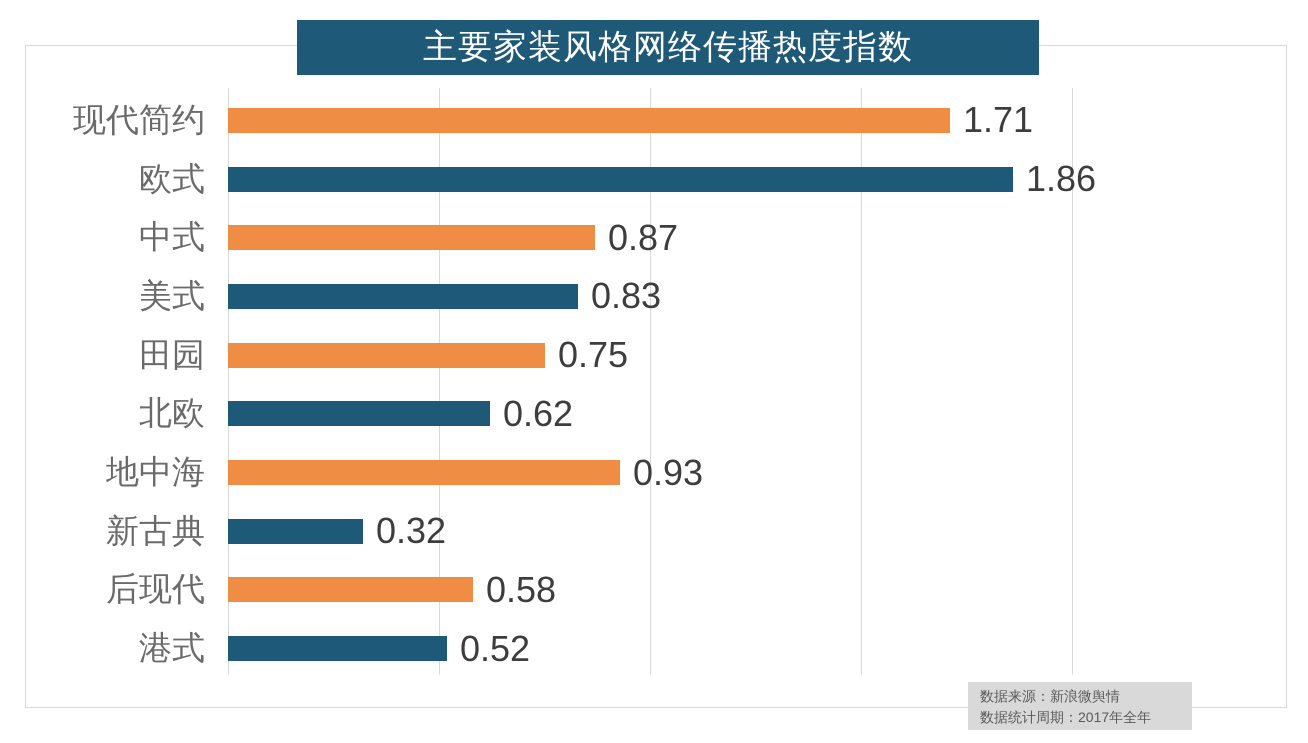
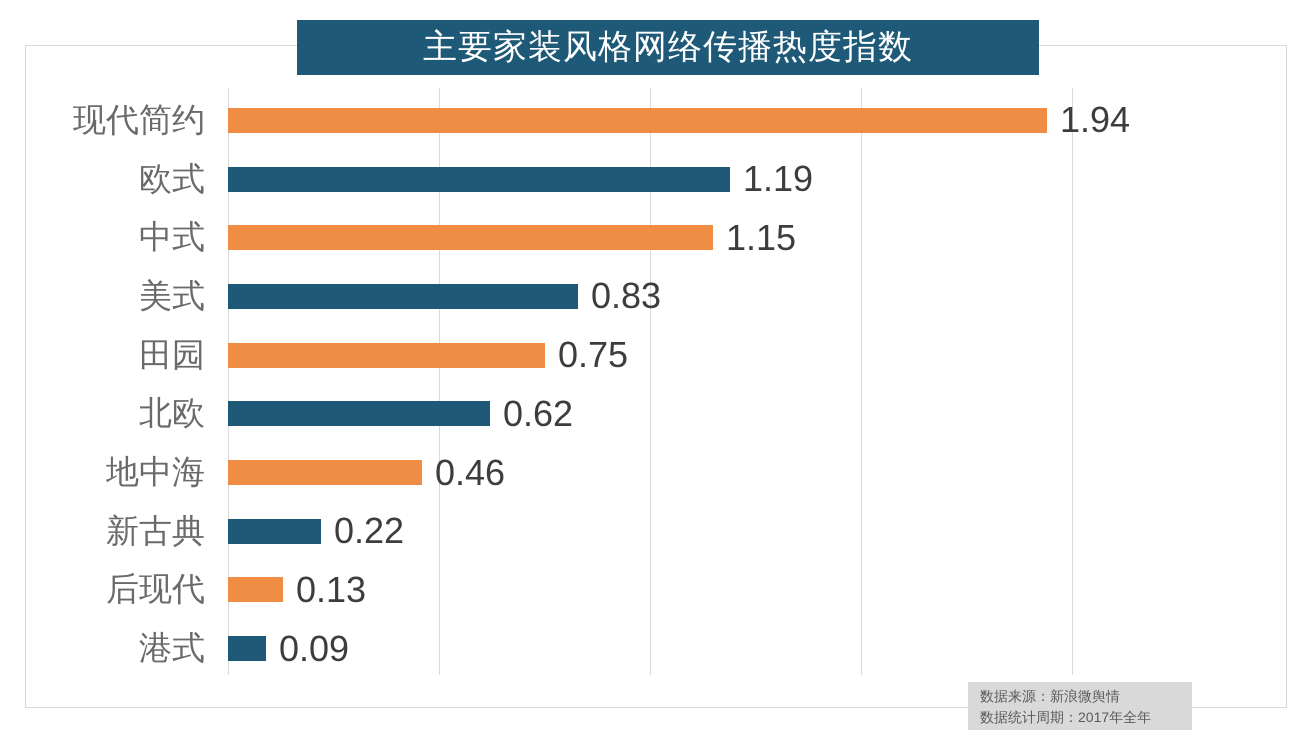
现代简约: 1.71 -> 1.94
欧式: 1.86 -> 1.19
中式: 0.87 -> 1.15
地中海: 0.93 -> 0.46
新古典: 0.32 -> 0.22
后现代: 0.58 -> 0.13
港式: 0.52 -> 0.09
